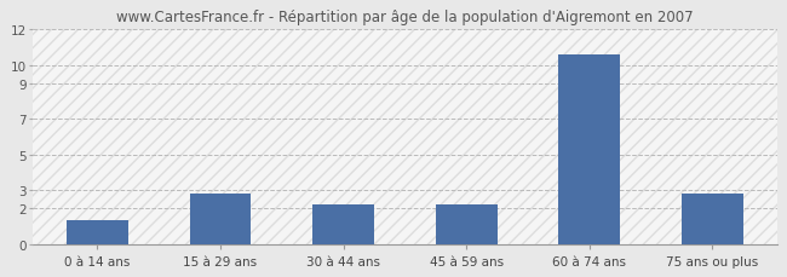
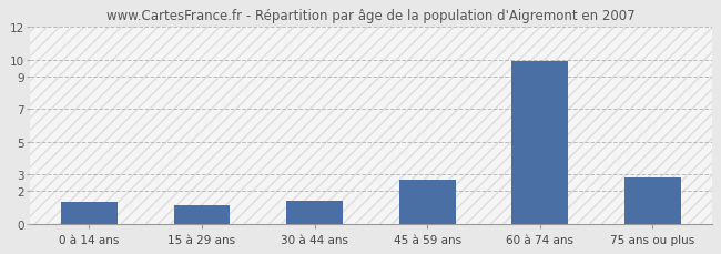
15 à 29 ans: 2.8 -> 1.1
30 à 44 ans: 2.2 -> 1.4
45 à 59 ans: 2.2 -> 2.7
60 à 74 ans: 10.6 -> 9.9
